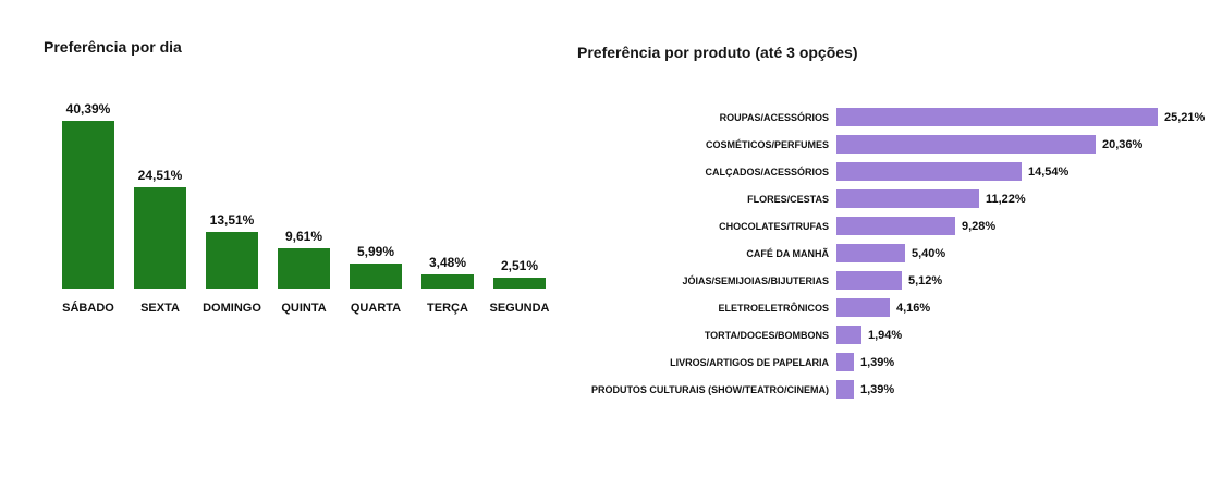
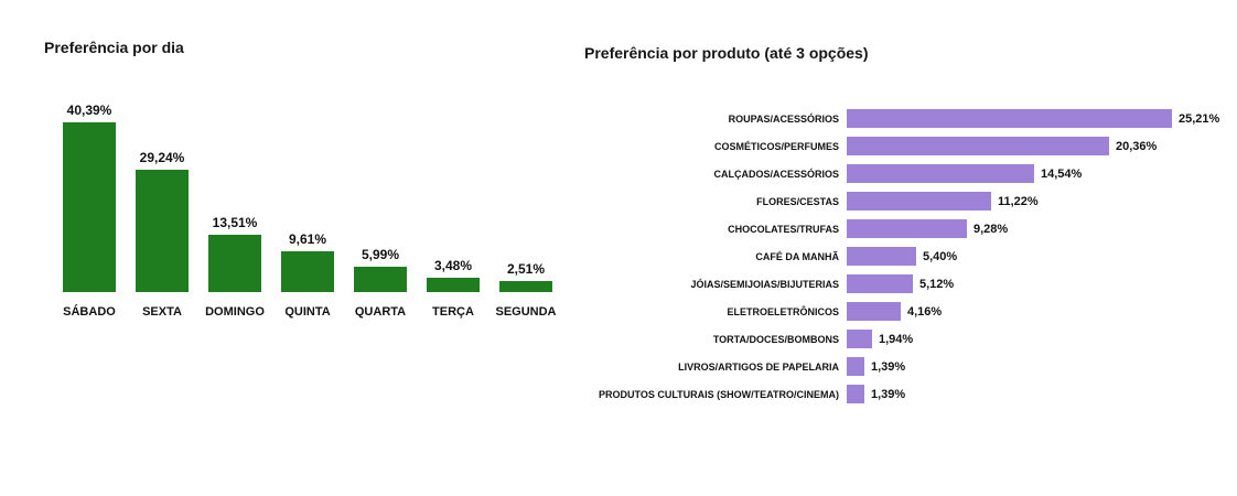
Preferência por dia/SEXTA: 24,51% -> 29,24%
